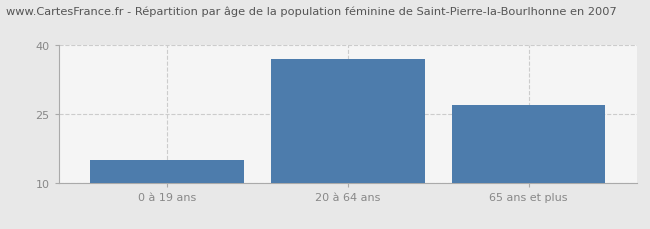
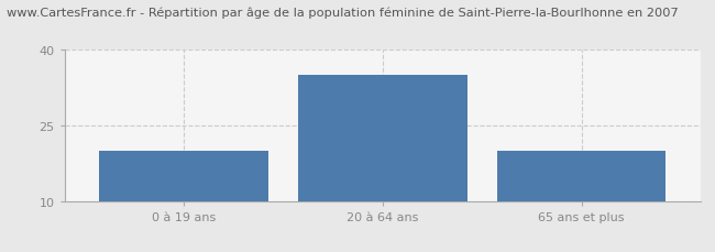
0 à 19 ans: 15 -> 20
20 à 64 ans: 37 -> 35
65 ans et plus: 27 -> 20
